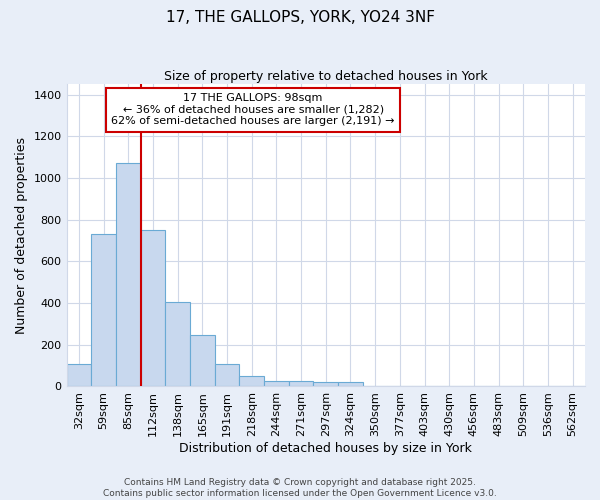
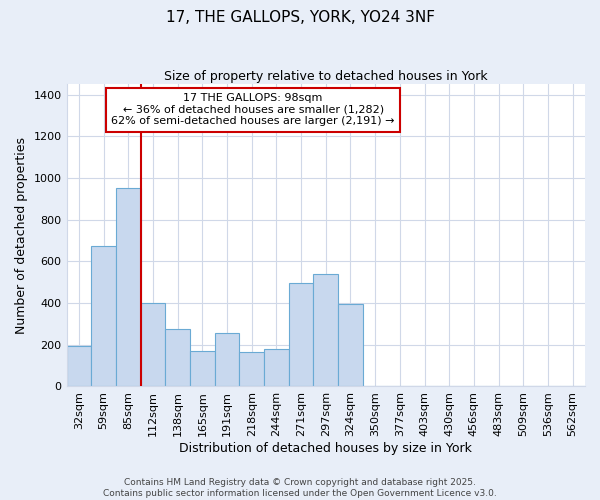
32sqm: 110 -> 195
59sqm: 730 -> 675
85sqm: 1070 -> 950
112sqm: 750 -> 400
138sqm: 405 -> 275
165sqm: 245 -> 170
191sqm: 110 -> 255
218sqm: 50 -> 165
244sqm: 25 -> 180
271sqm: 28 -> 495
297sqm: 20 -> 540
324sqm: 20 -> 395
